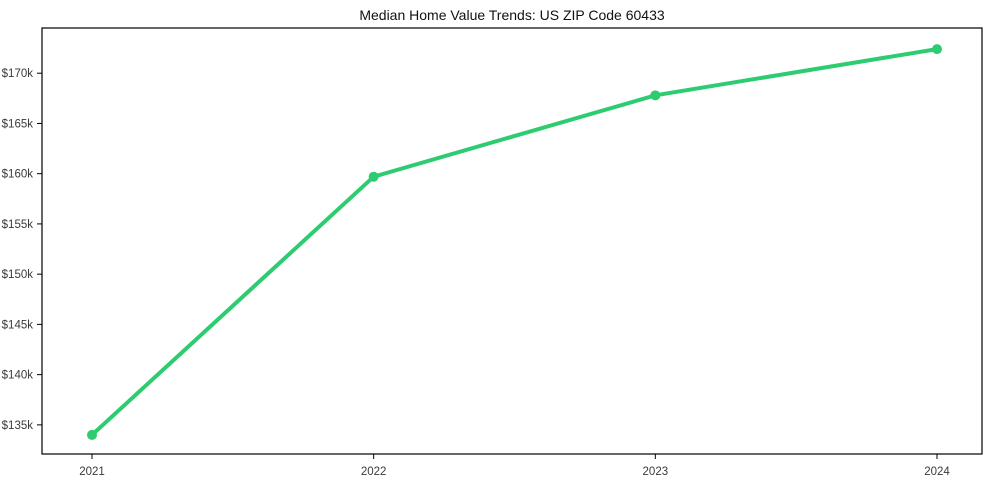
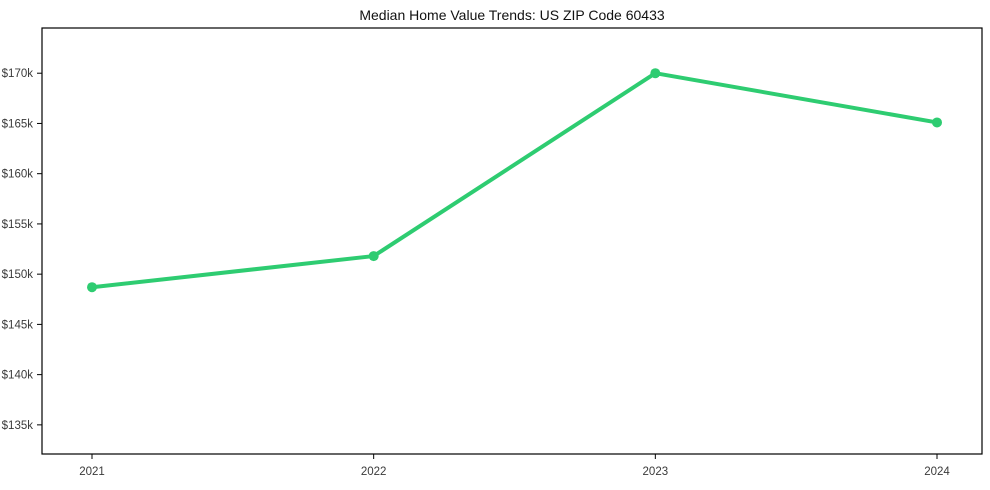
2021: $134.0k -> $148.7k
2022: $159.7k -> $151.8k
2023: $167.8k -> $170.0k
2024: $172.4k -> $165.1k
